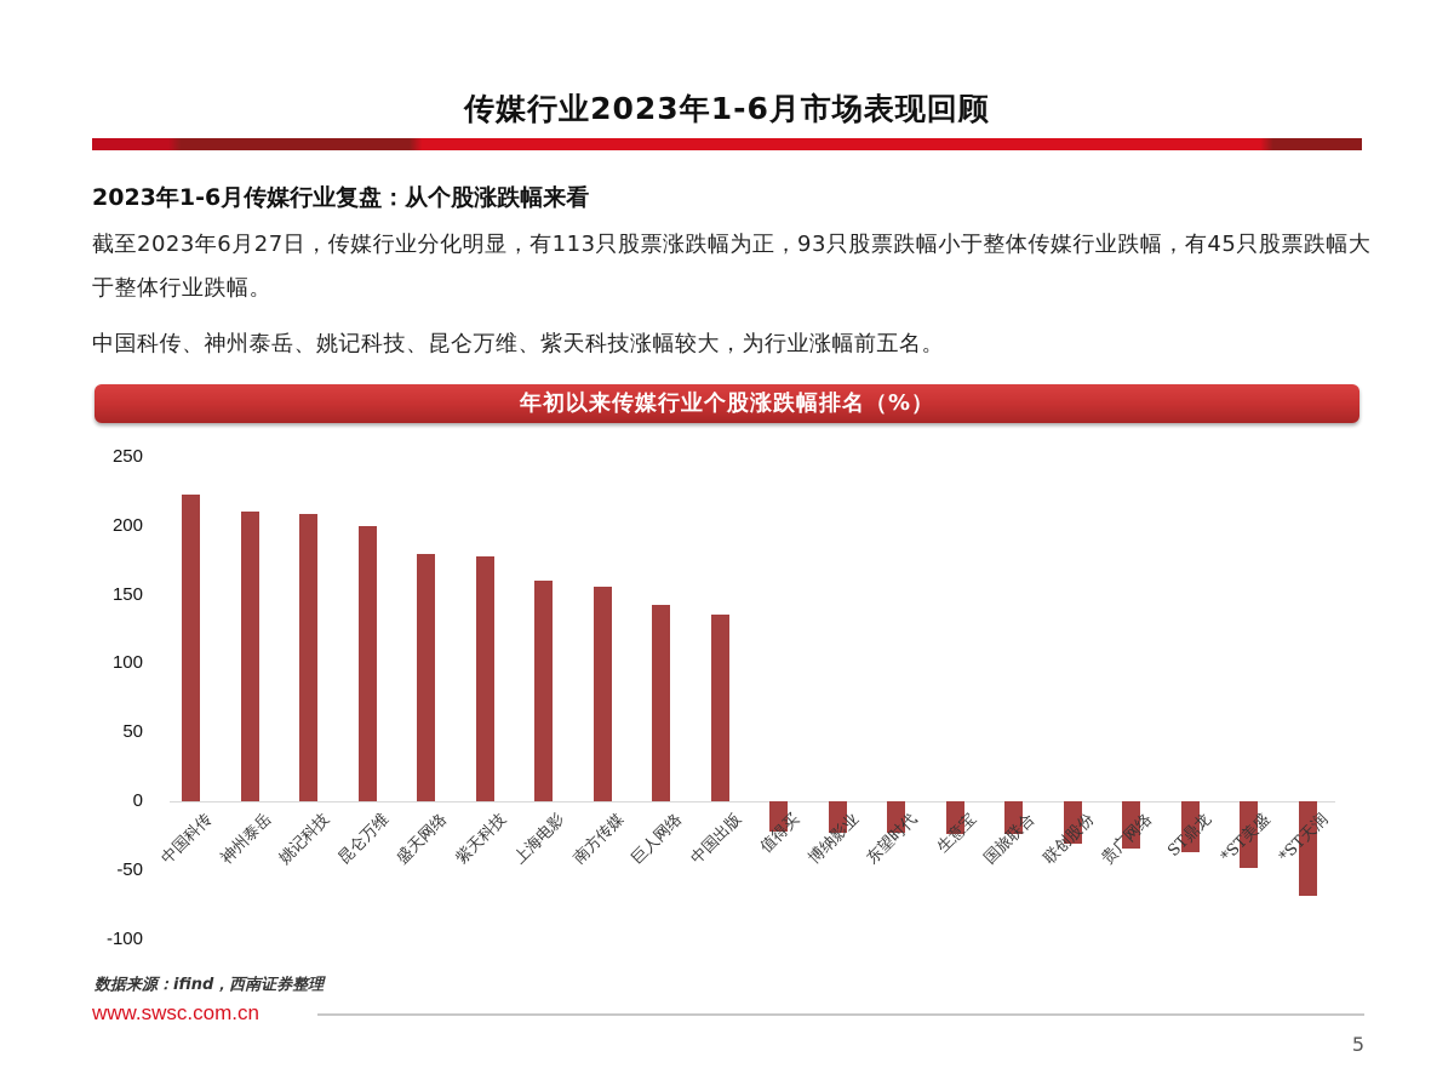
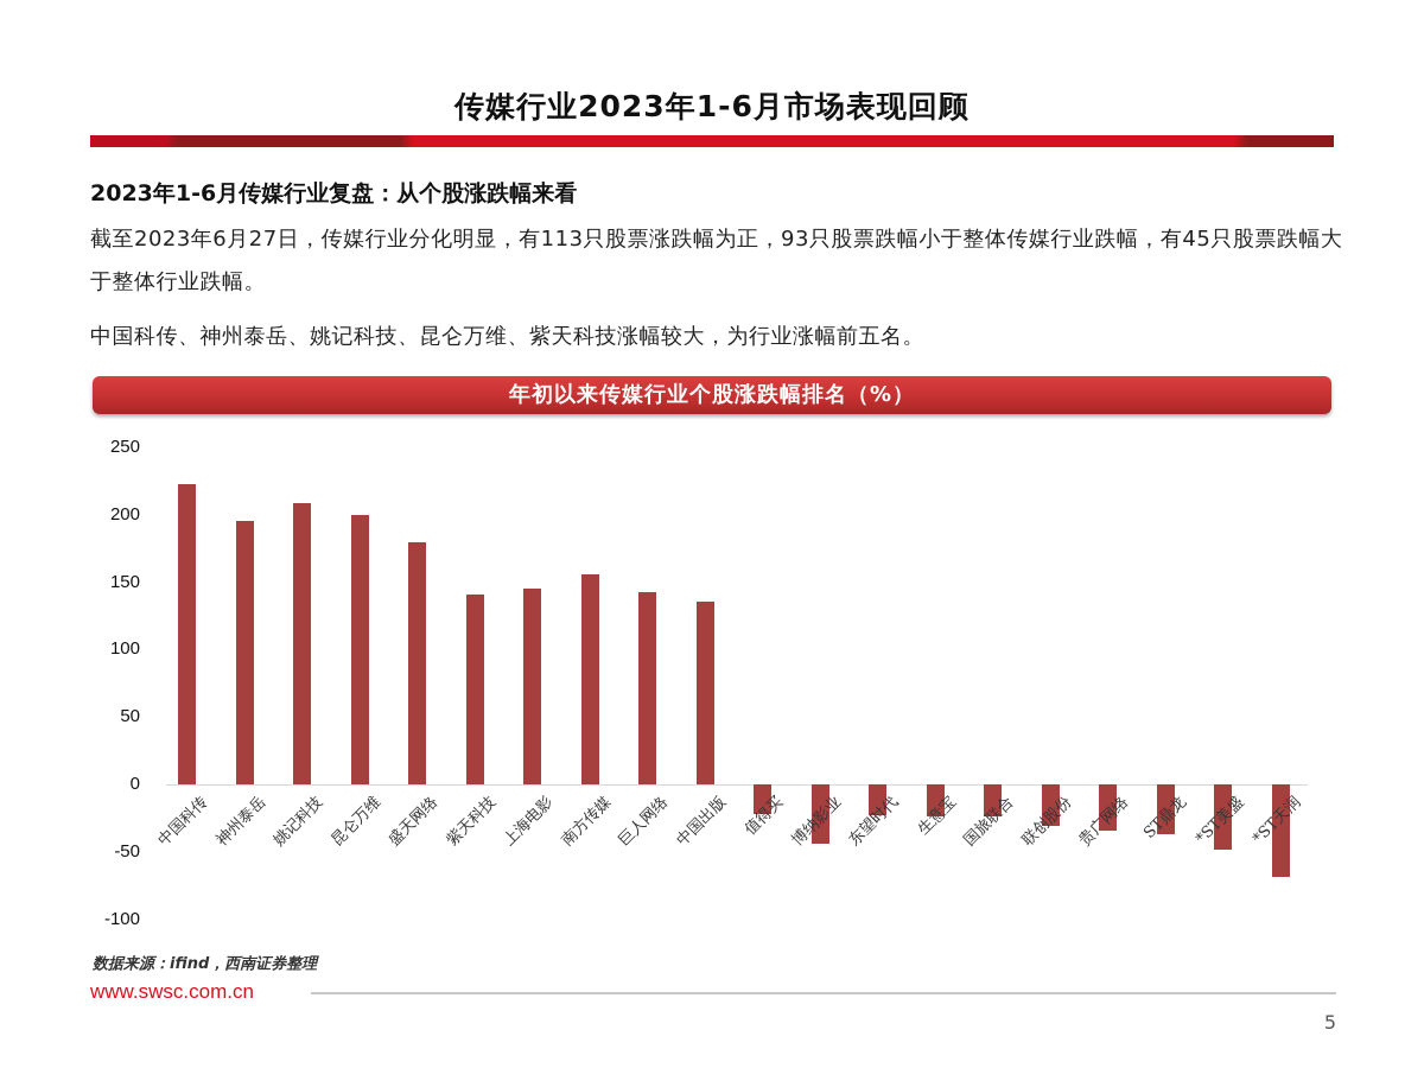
神州泰岳: 210 -> 195
紫天科技: 178 -> 141
上海电影: 160 -> 145
博纳影业: -23 -> -44
